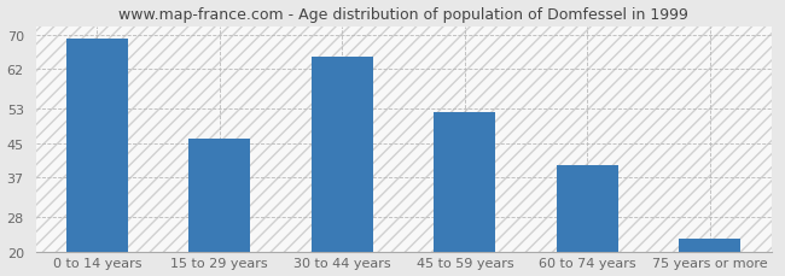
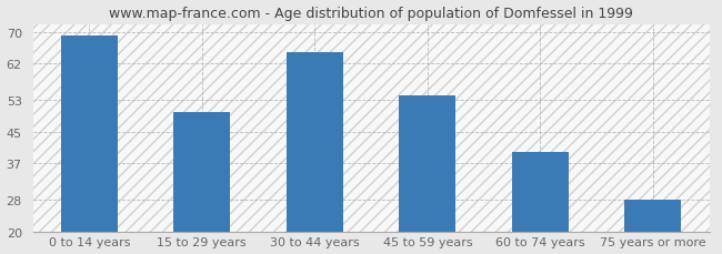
15 to 29 years: 46 -> 50
45 to 59 years: 52 -> 54
75 years or more: 23 -> 28
